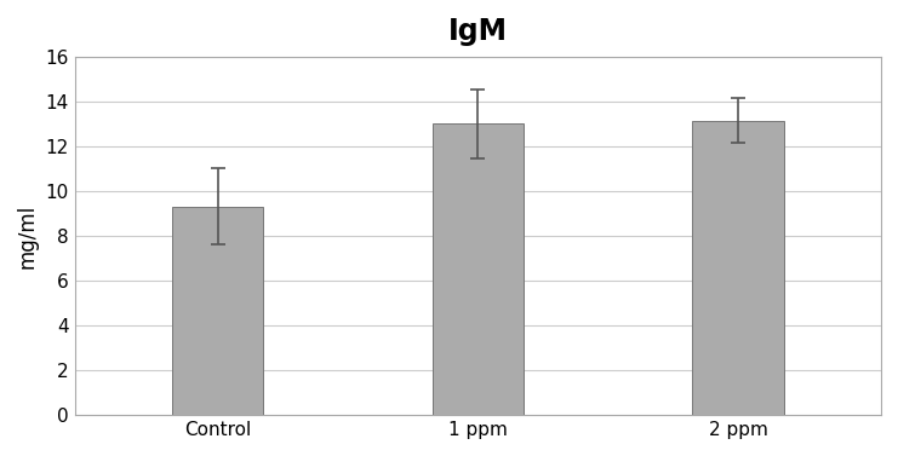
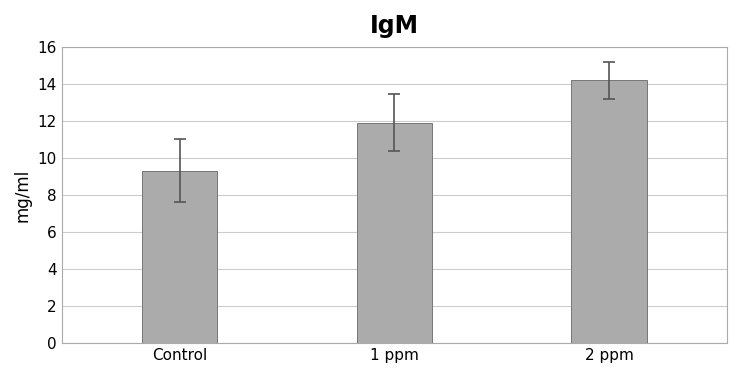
1 ppm: 13.0 -> 11.9
2 ppm: 13.2 -> 14.2
